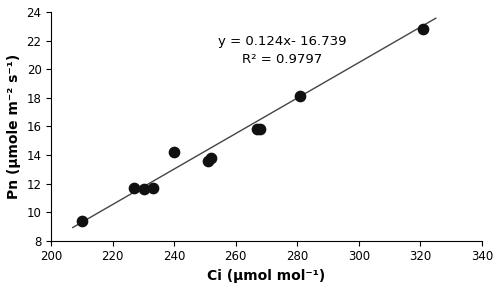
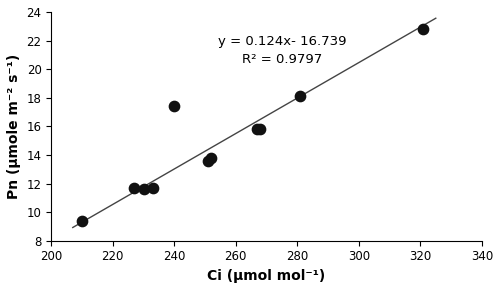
240: 14.2 -> 17.4
